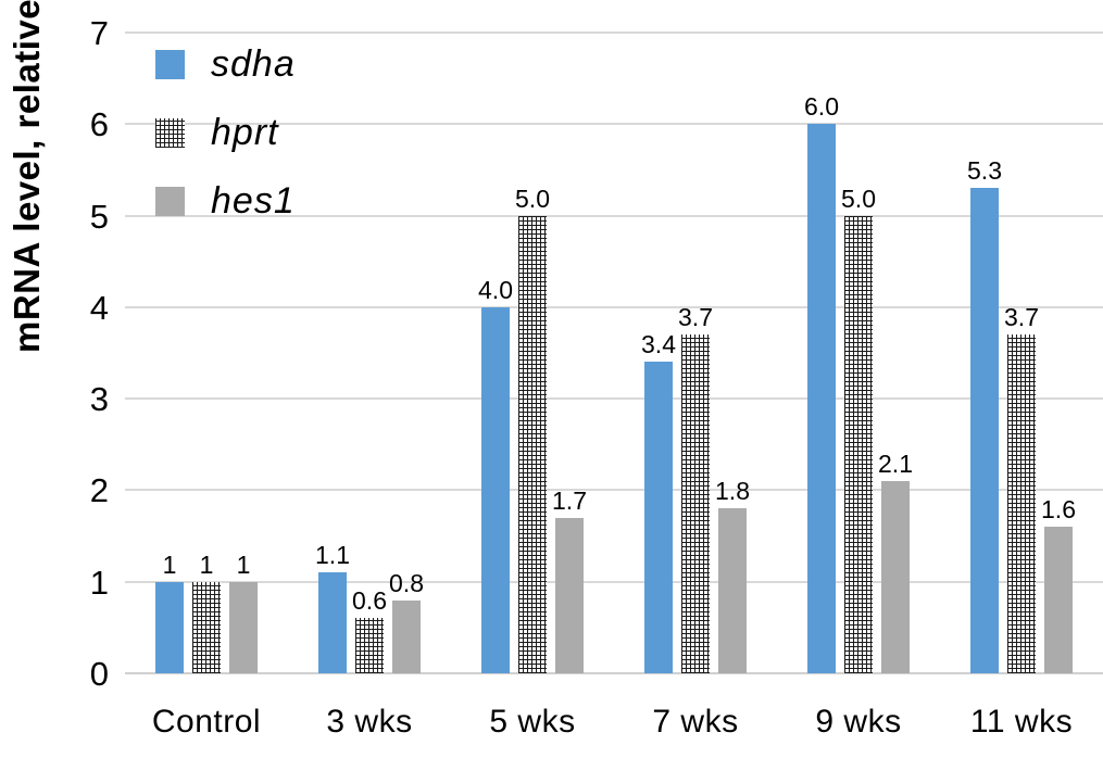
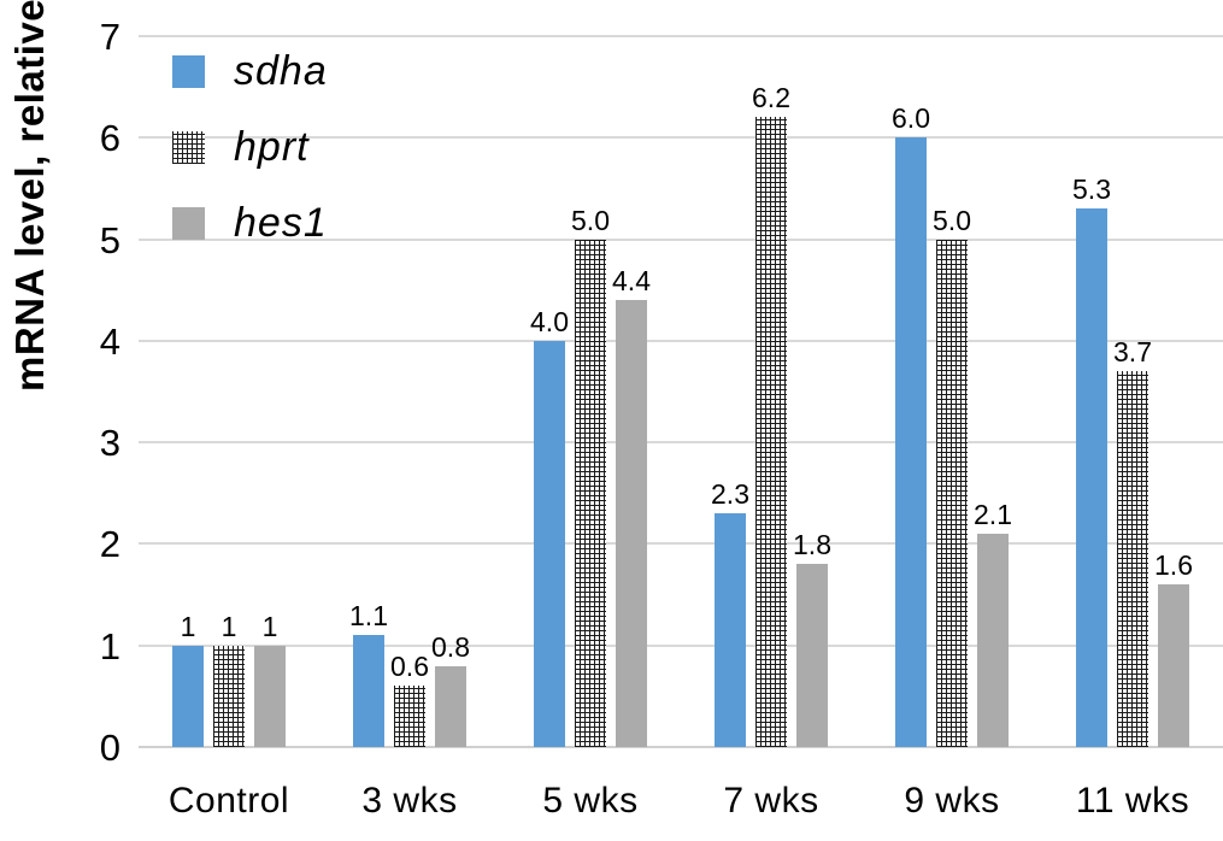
hes1/5 wks: 1.7 -> 4.4
sdha/7 wks: 3.4 -> 2.3
hprt/7 wks: 3.7 -> 6.2
